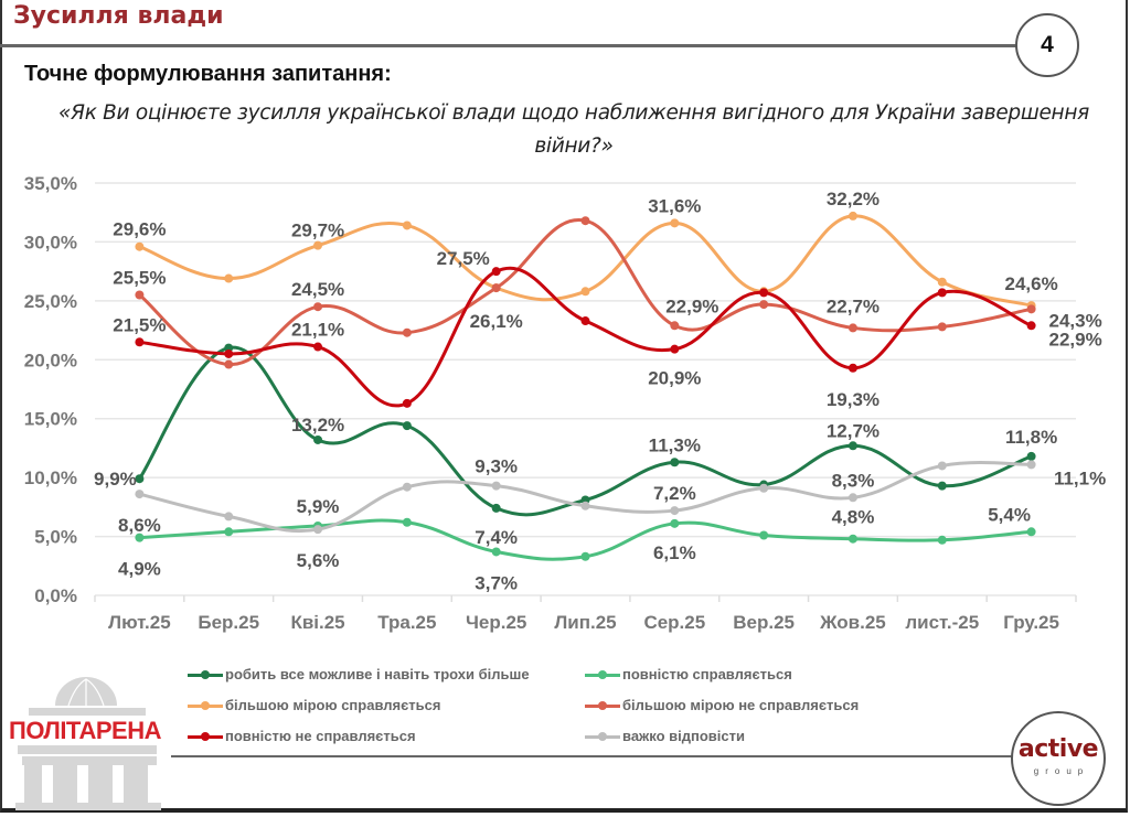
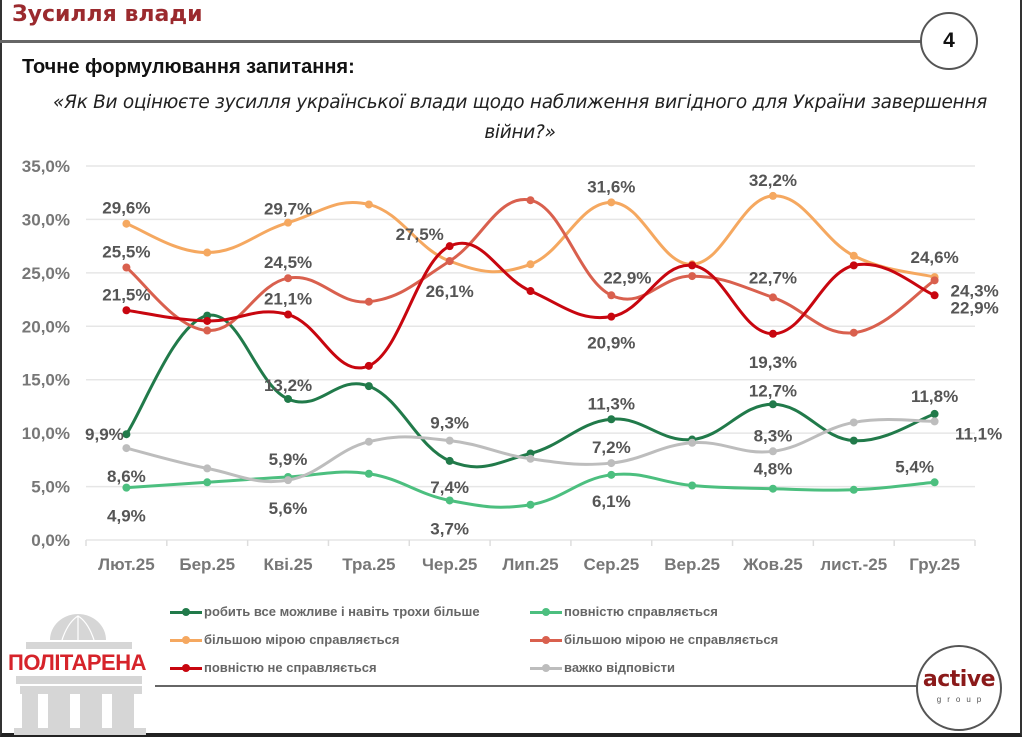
більшою мірою не справляється/лист.-25: 22,8% -> 19,4%
